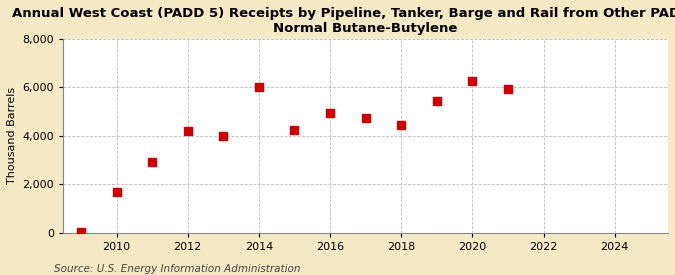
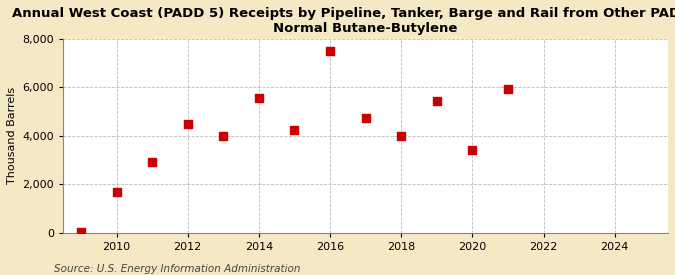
2012: 4,200 -> 4,500
2014: 6,020 -> 5,550
2016: 4,950 -> 7,500
2018: 4,450 -> 4,000
2020: 6,250 -> 3,400
